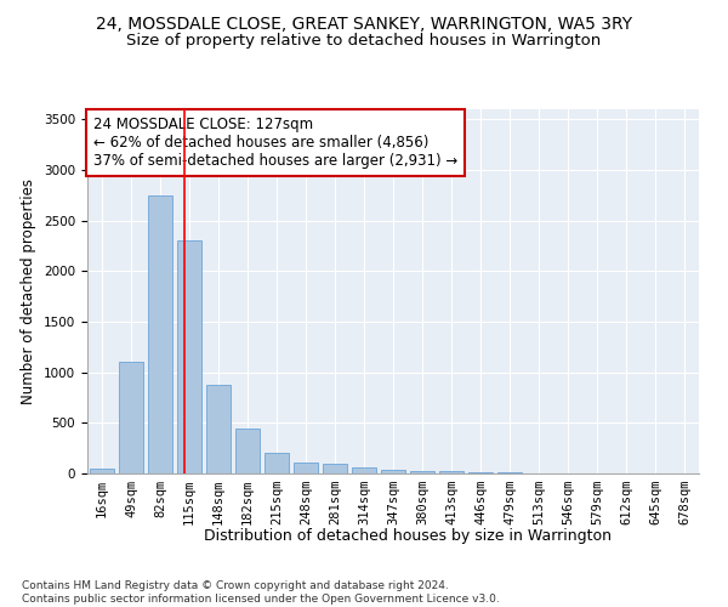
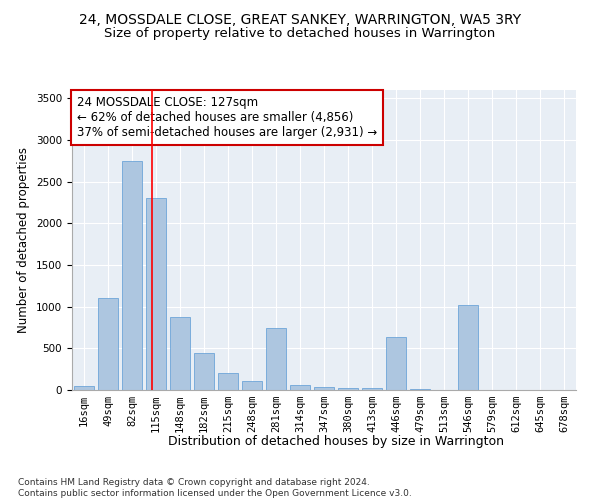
281sqm: 100 -> 740
446sqm: 10 -> 640
546sqm: 0 -> 1020
